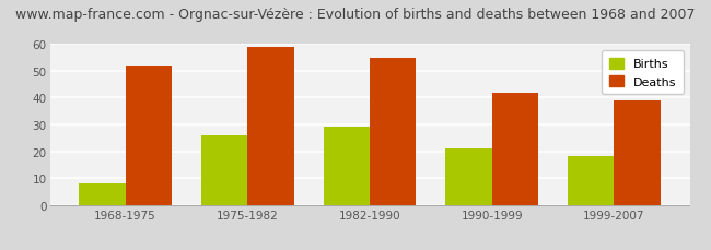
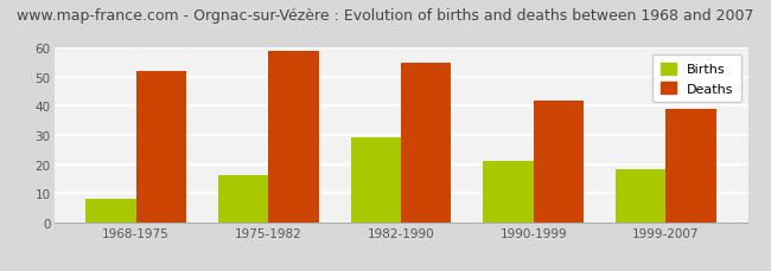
Births/1975-1982: 26 -> 16
